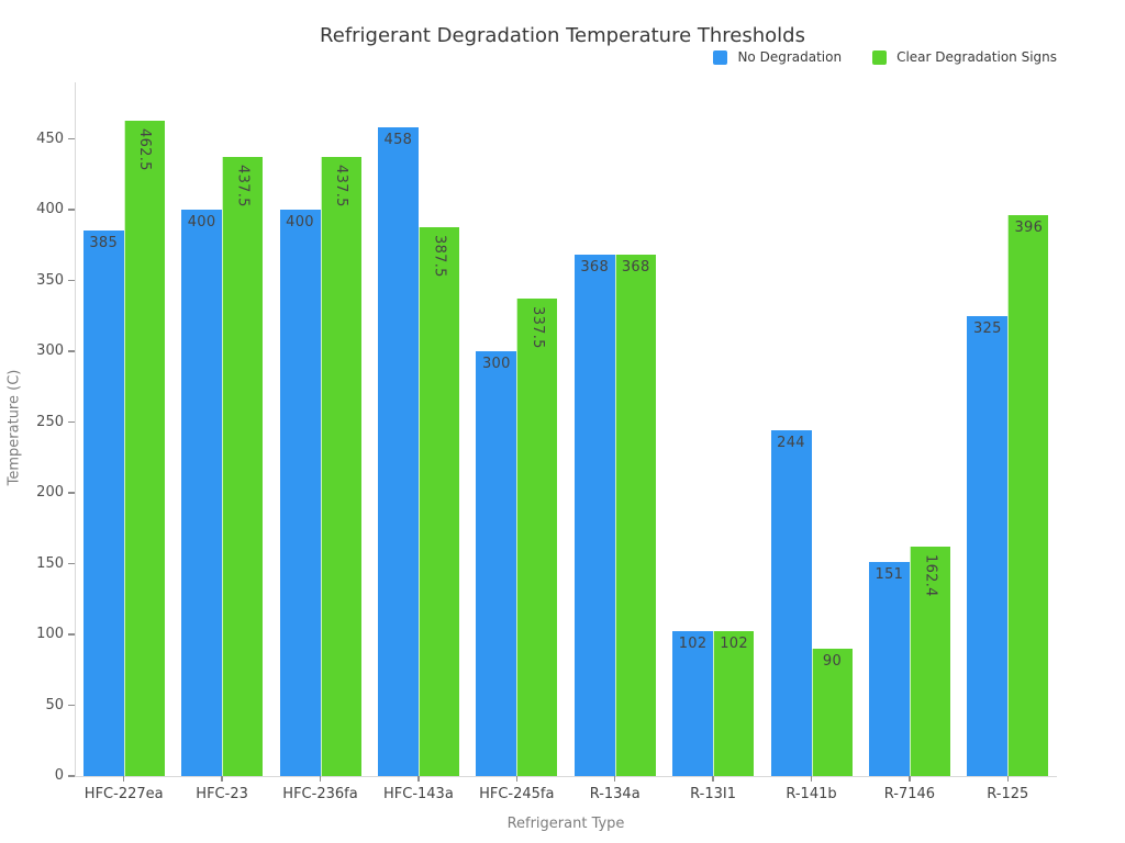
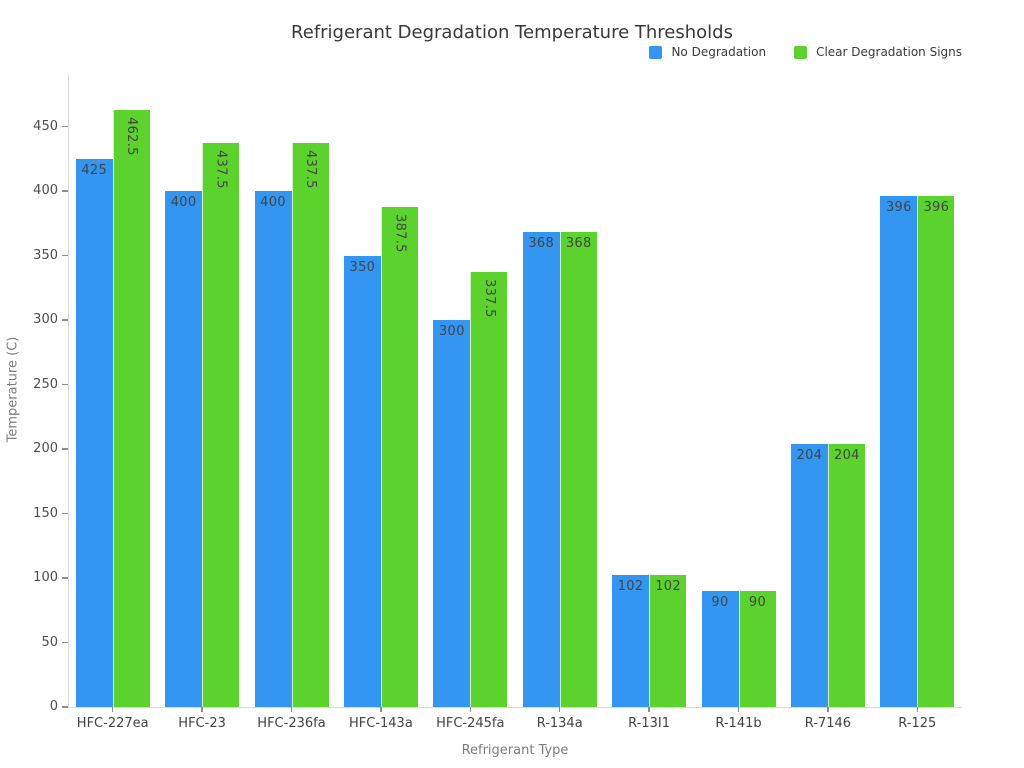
No Degradation/HFC-227ea: 385 -> 425
No Degradation/HFC-143a: 458 -> 350
No Degradation/R-141b: 244 -> 90
No Degradation/R-7146: 151 -> 204
Clear Degradation Signs/R-7146: 162.4 -> 204
No Degradation/R-125: 325 -> 396
